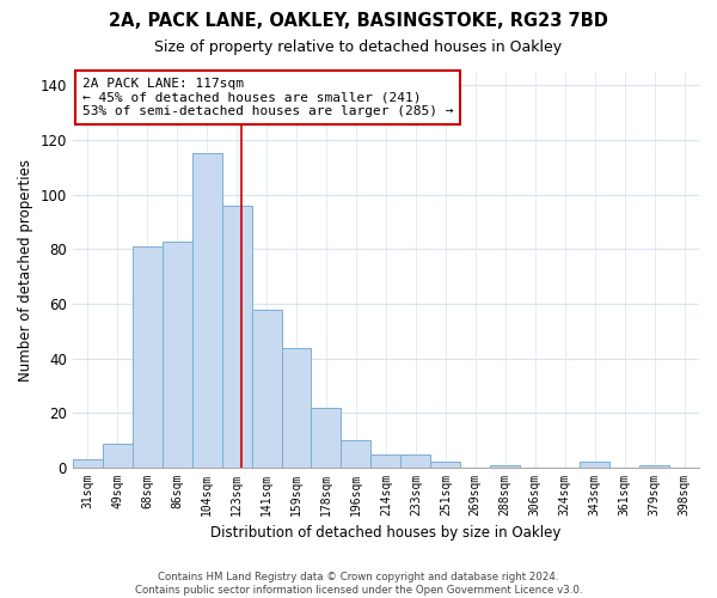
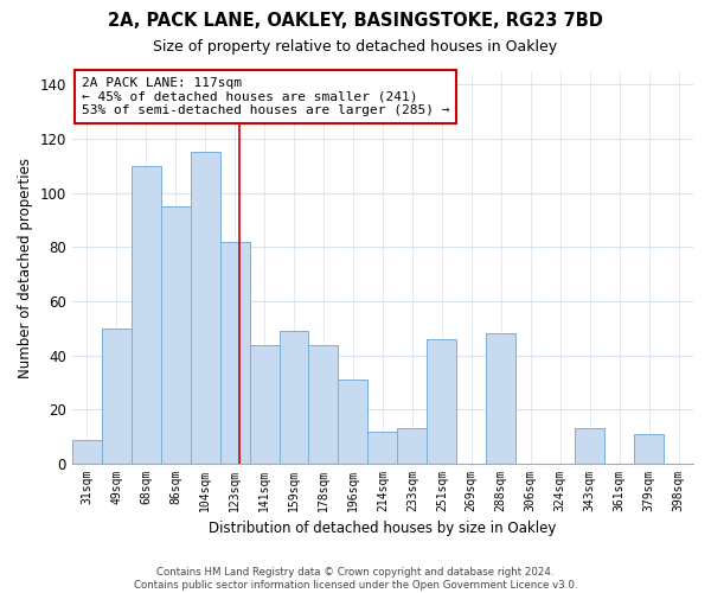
31sqm: 3 -> 9
49sqm: 9 -> 50
68sqm: 81 -> 110
86sqm: 83 -> 95
123sqm: 96 -> 82
141sqm: 58 -> 44
159sqm: 44 -> 49
178sqm: 22 -> 44
196sqm: 10 -> 31
214sqm: 5 -> 12
233sqm: 5 -> 13
251sqm: 2 -> 46
288sqm: 1 -> 48
343sqm: 2 -> 13
379sqm: 1 -> 11
